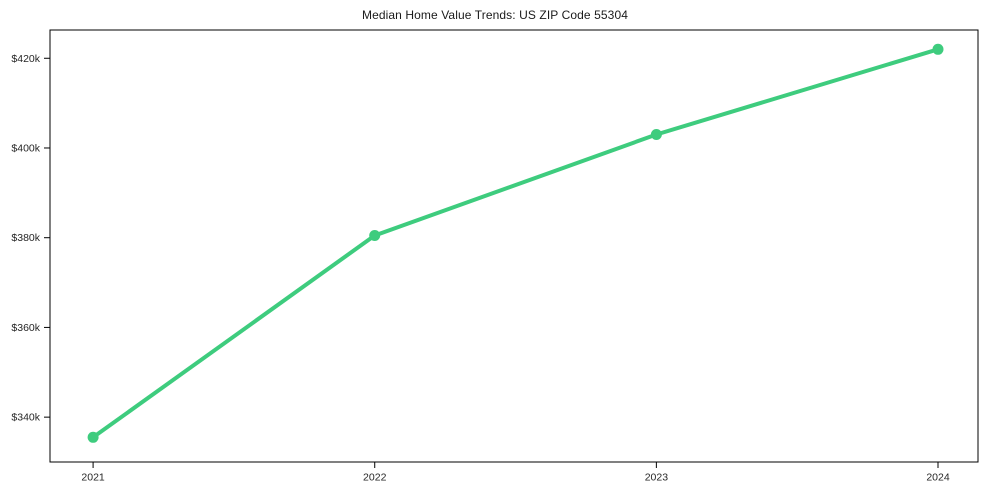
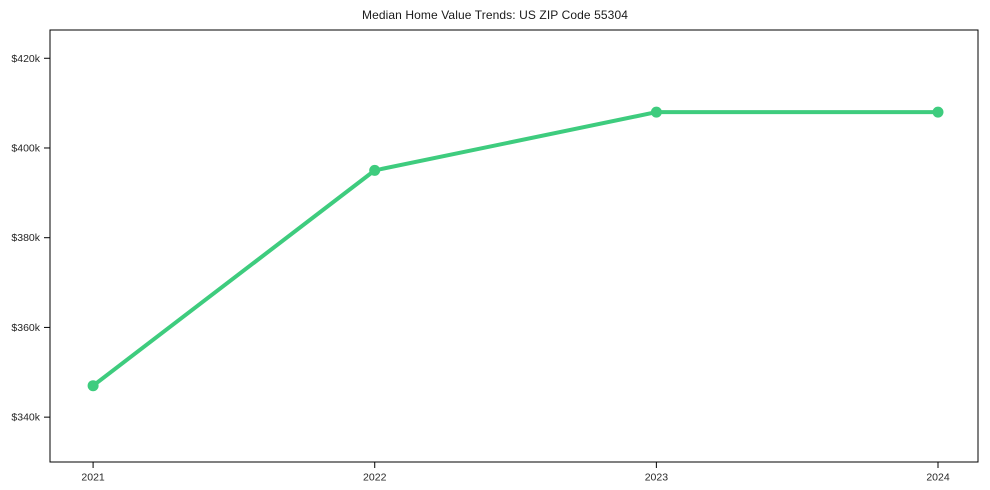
2021: $336k -> $347k
2022: $380k -> $395k
2023: $403k -> $408k
2024: $422k -> $408k
